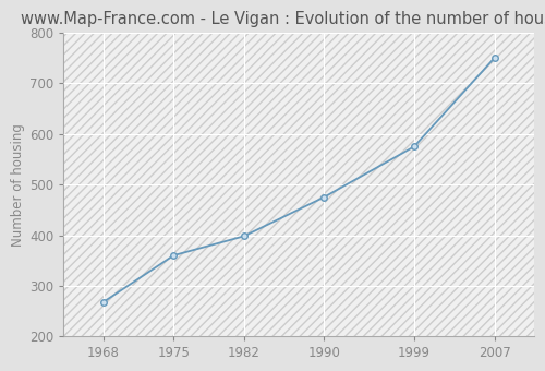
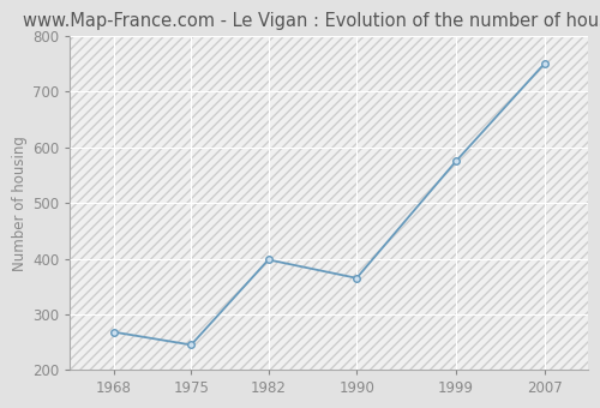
1975: 360 -> 245
1990: 475 -> 365
